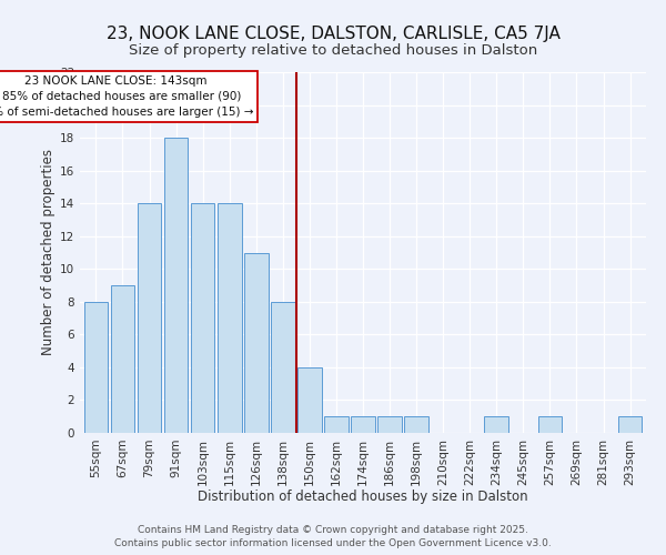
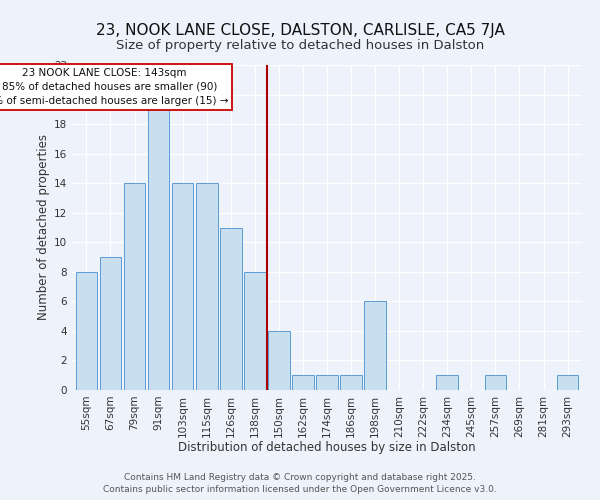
91sqm: 18 -> 19
198sqm: 1 -> 6
